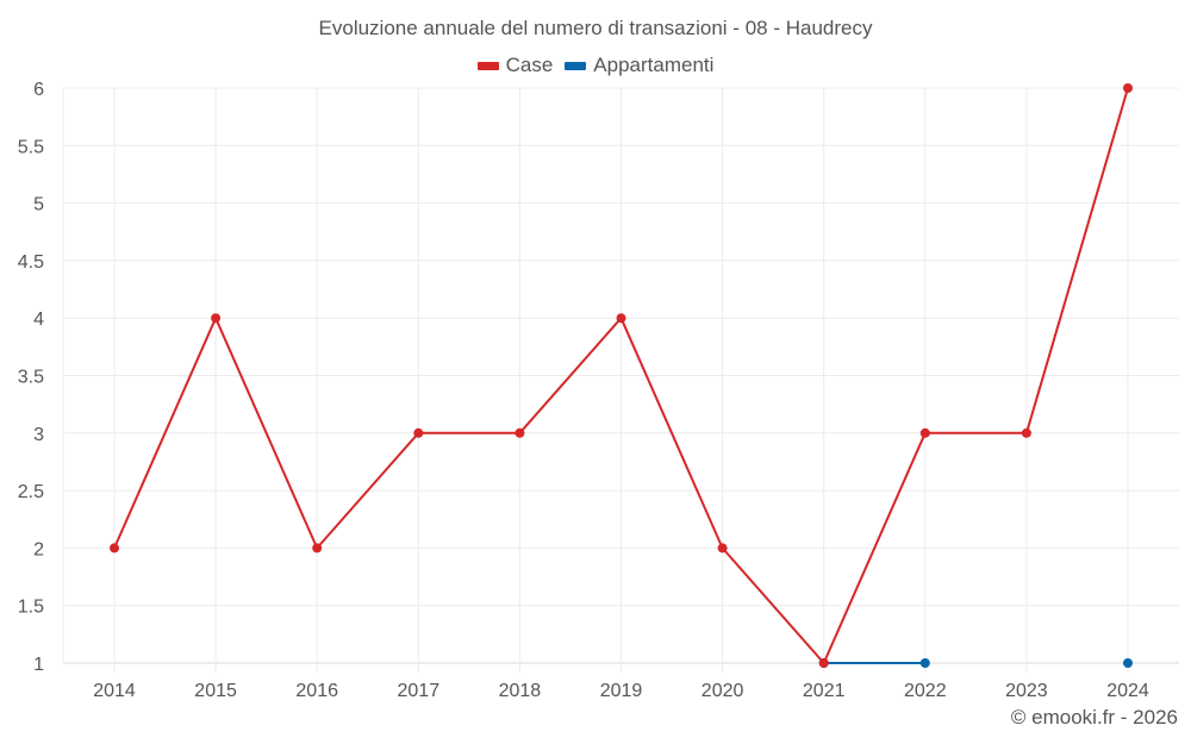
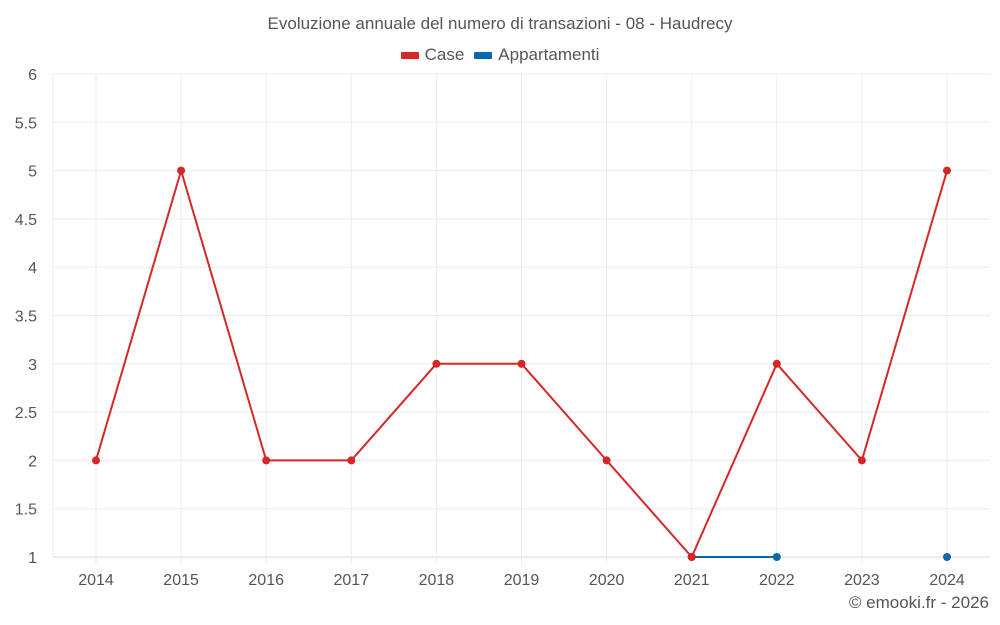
Case/2015: 4 -> 5
Case/2017: 3 -> 2
Case/2019: 4 -> 3
Case/2023: 3 -> 2
Case/2024: 6 -> 5
